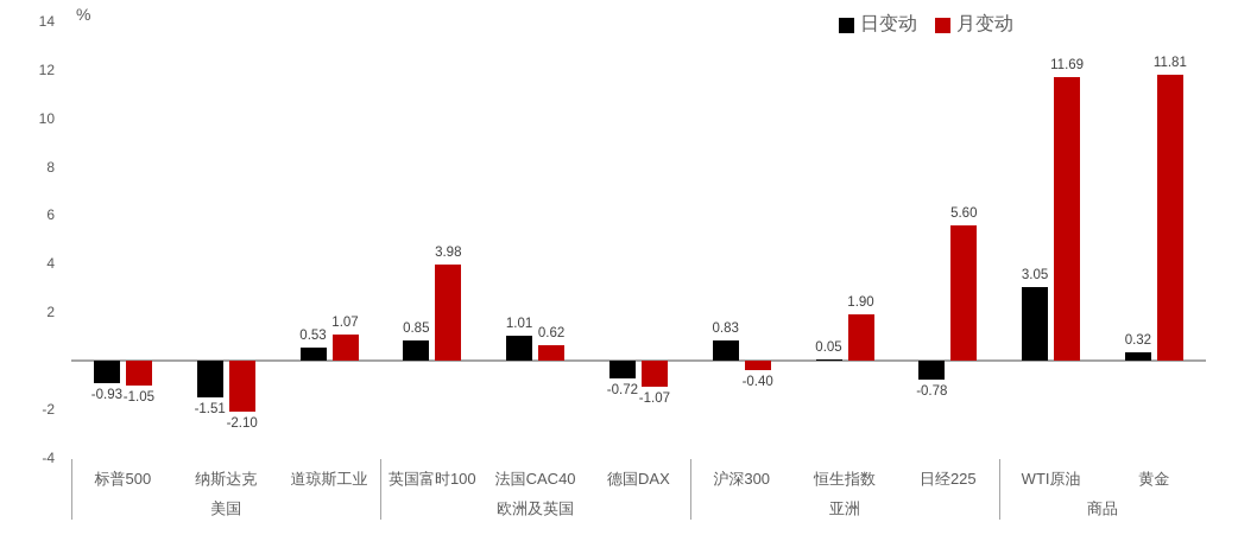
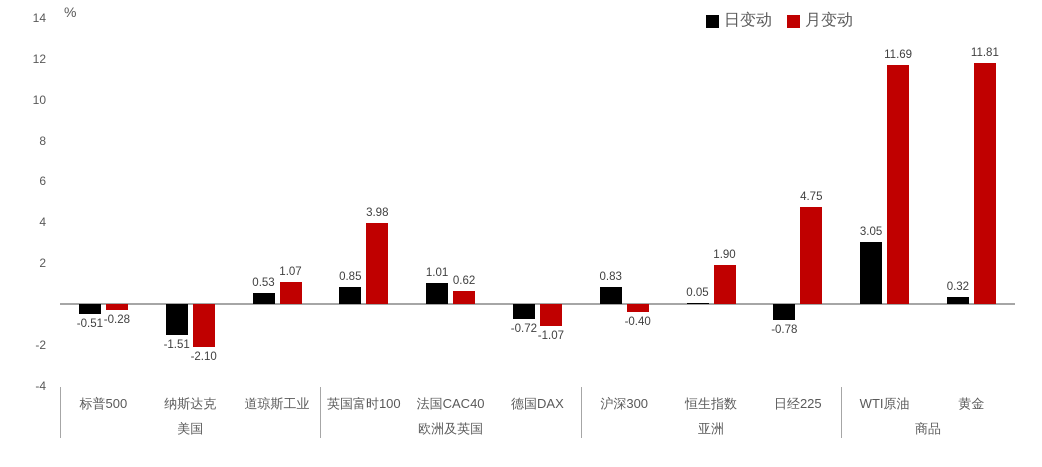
日变动/标普500: -0.93 -> -0.51
月变动/标普500: -1.05 -> -0.28
月变动/日经225: 5.60 -> 4.75
